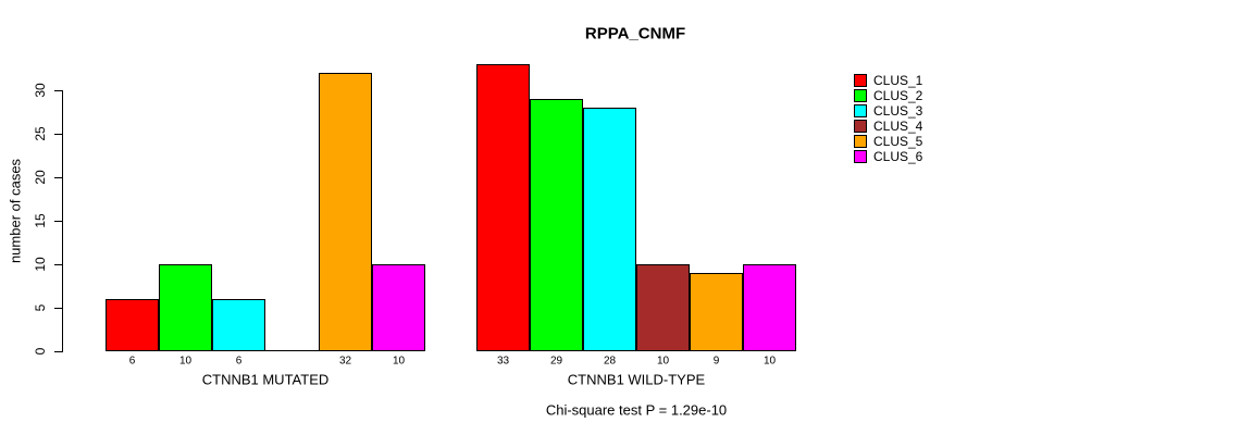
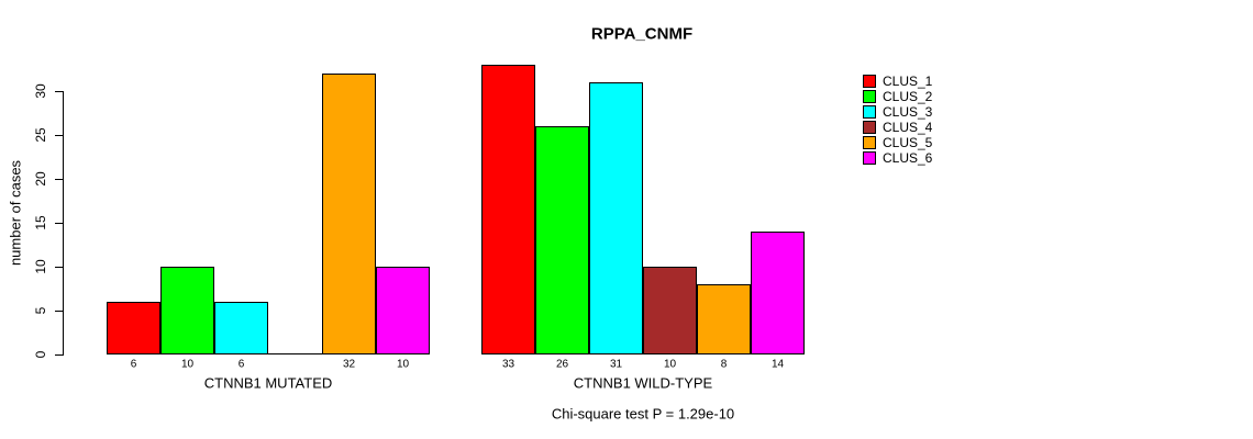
CLUS_2/CTNNB1 WILD-TYPE: 29 -> 26
CLUS_3/CTNNB1 WILD-TYPE: 28 -> 31
CLUS_5/CTNNB1 WILD-TYPE: 9 -> 8
CLUS_6/CTNNB1 WILD-TYPE: 10 -> 14
